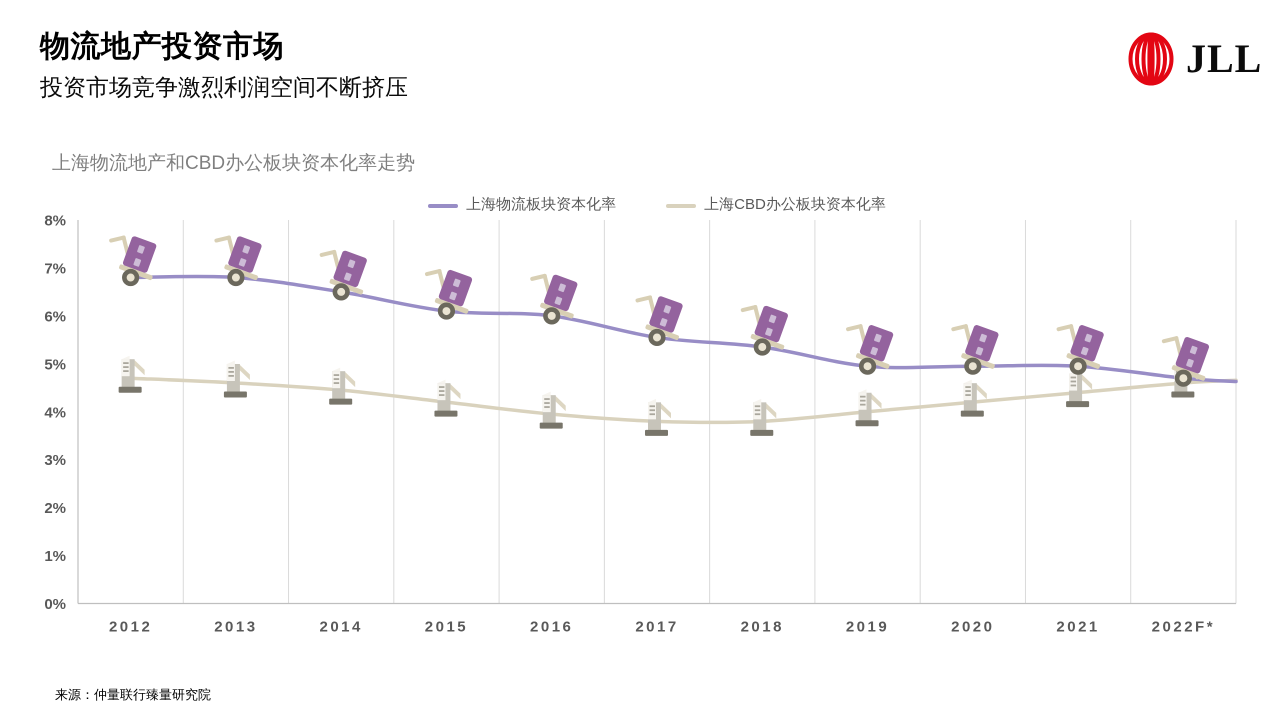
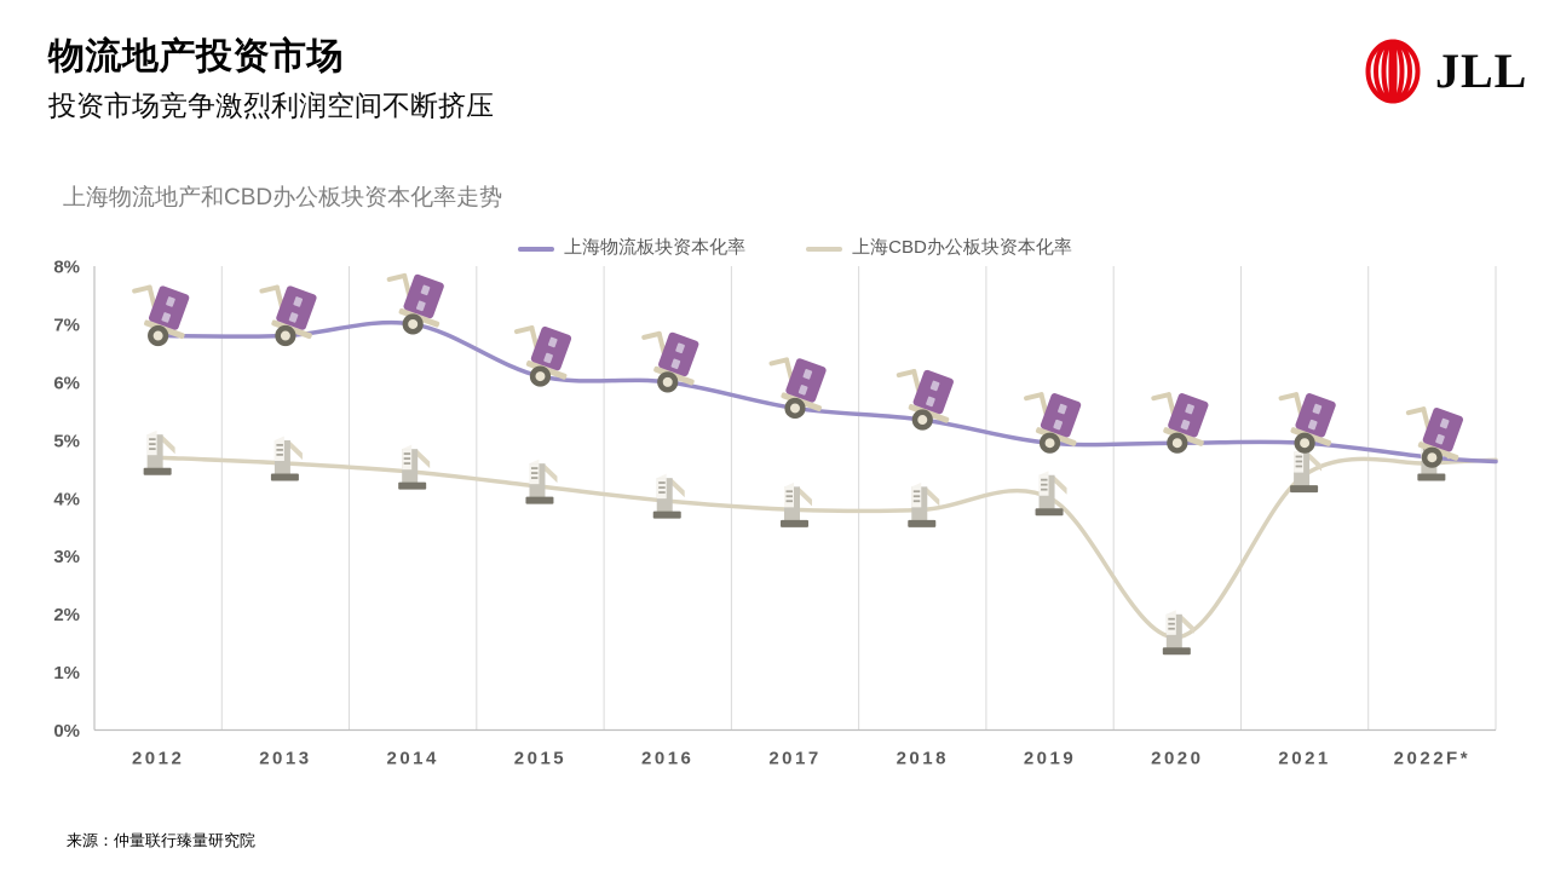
上海物流板块资本化率/2014: 6.5% -> 7.0%
上海CBD办公板块资本化率/2020: 4.2% -> 1.6%
